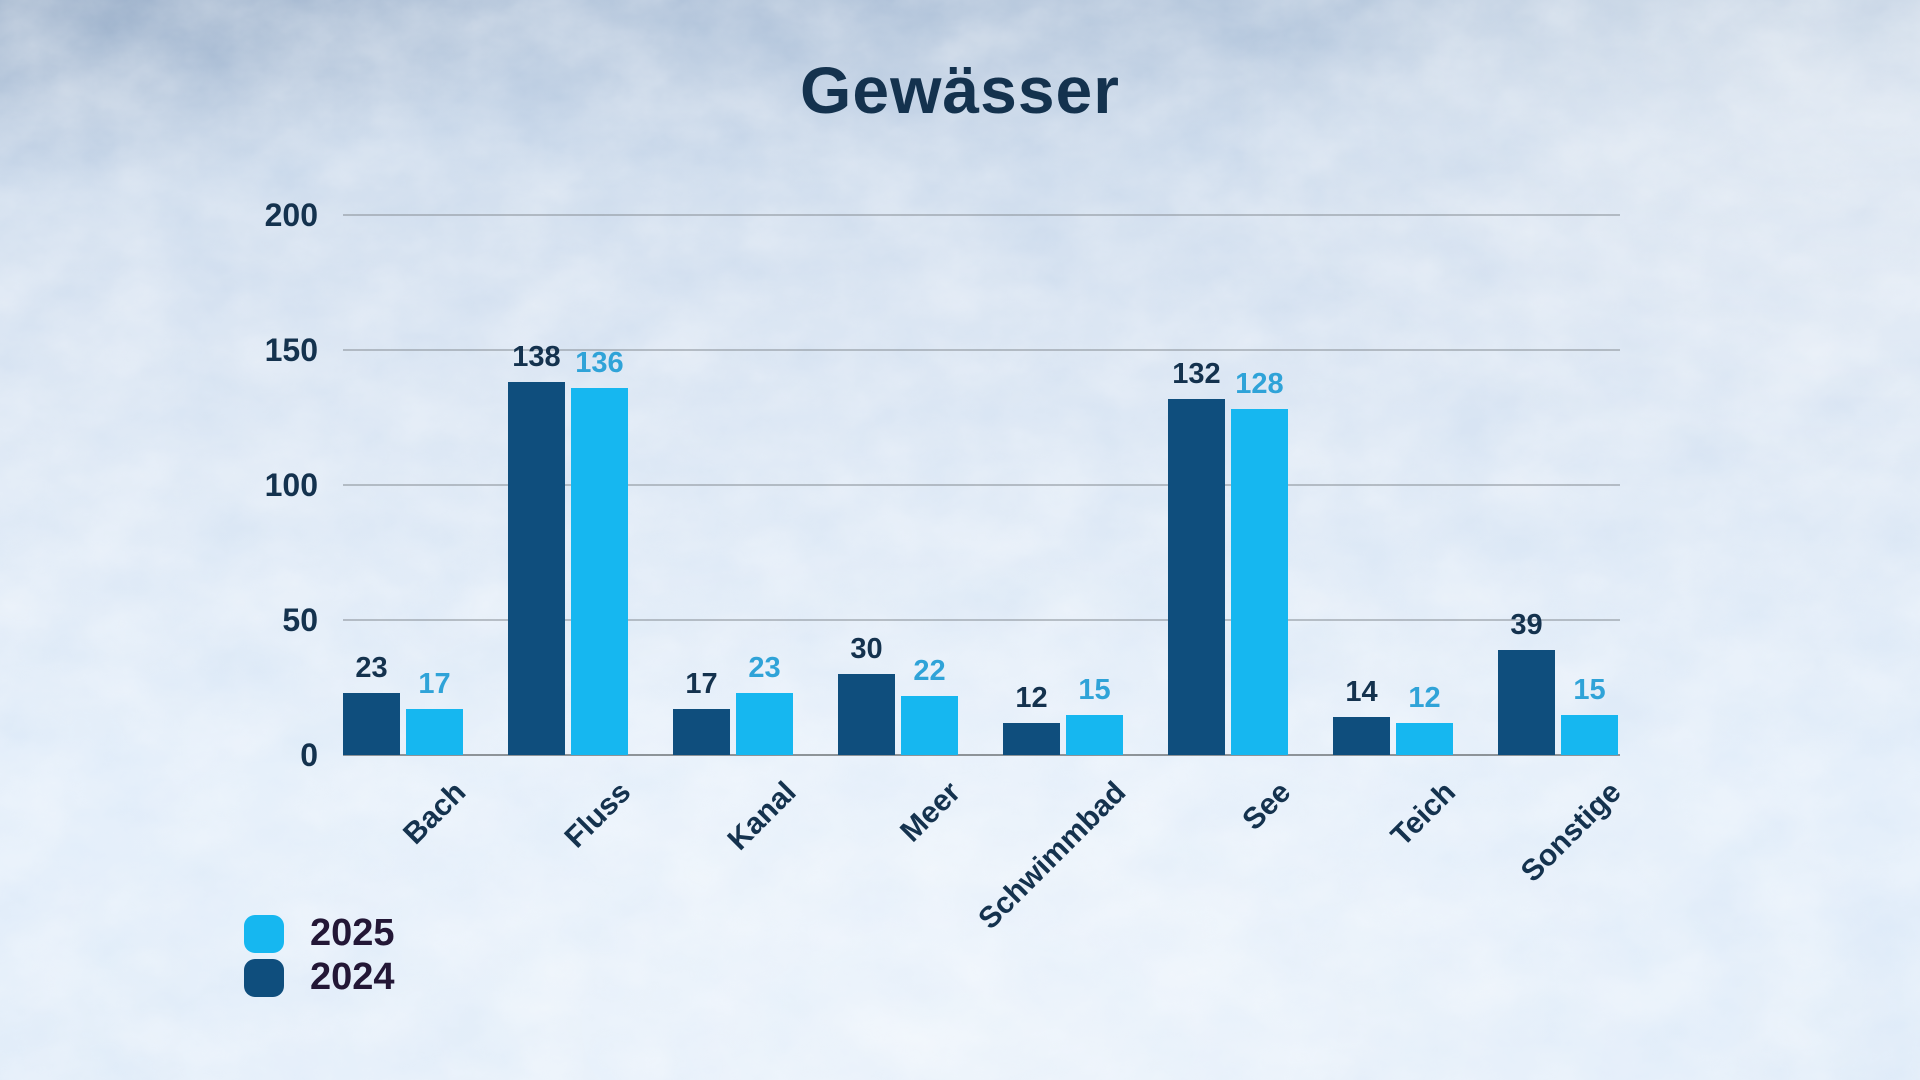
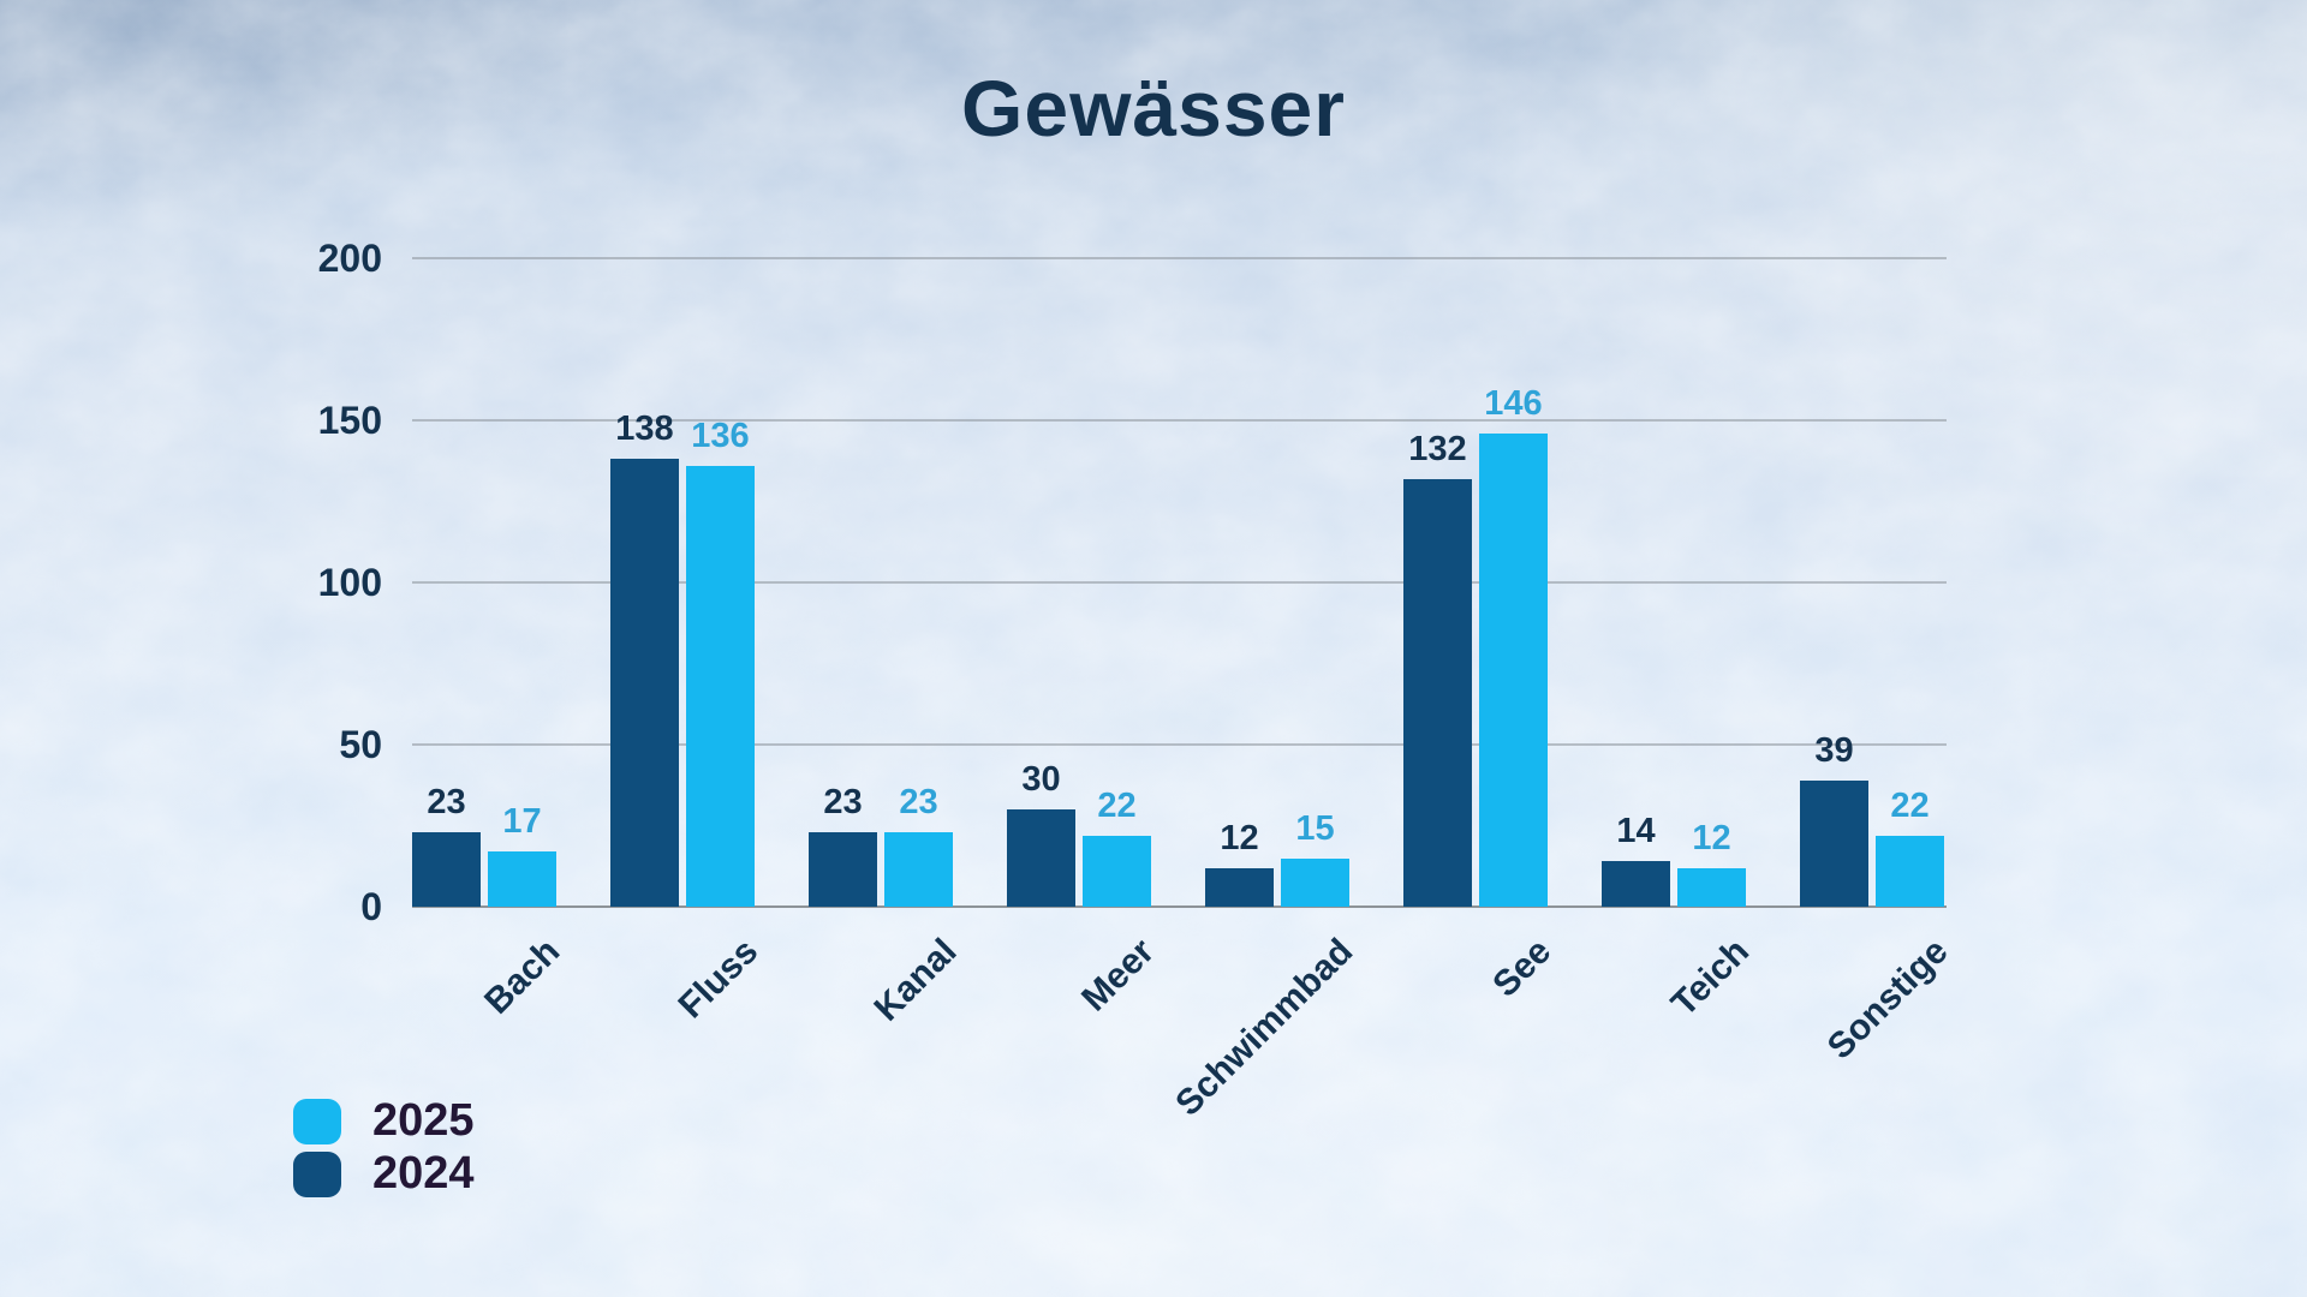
2024/Kanal: 17 -> 23
2025/See: 128 -> 146
2025/Sonstige: 15 -> 22
